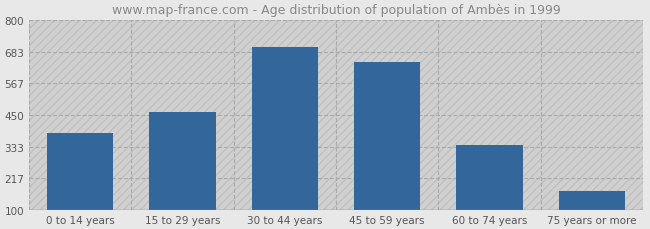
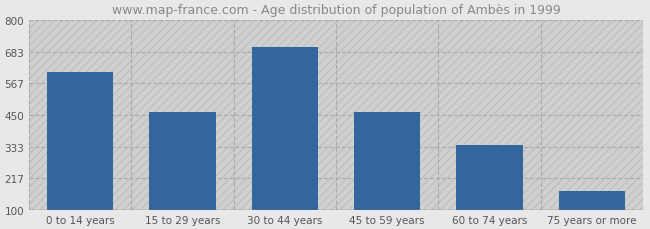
0 to 14 years: 385 -> 610
45 to 59 years: 645 -> 462
